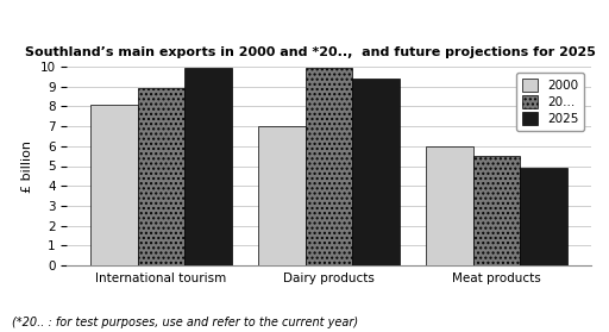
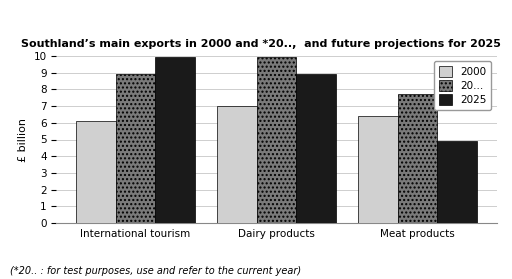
2000/International tourism: 8.1 -> 6.1
2025/Dairy products: 9.4 -> 8.9
2000/Meat products: 6.0 -> 6.4
20.../Meat products: 5.5 -> 7.7
